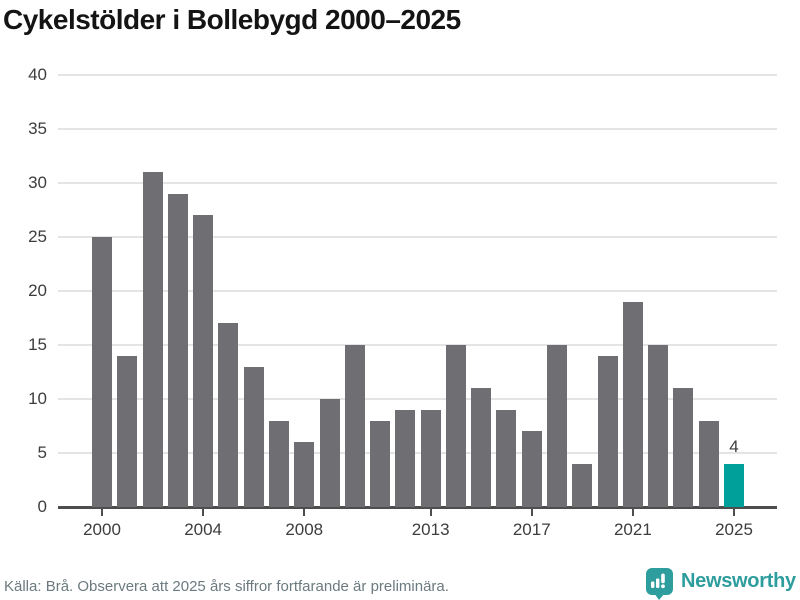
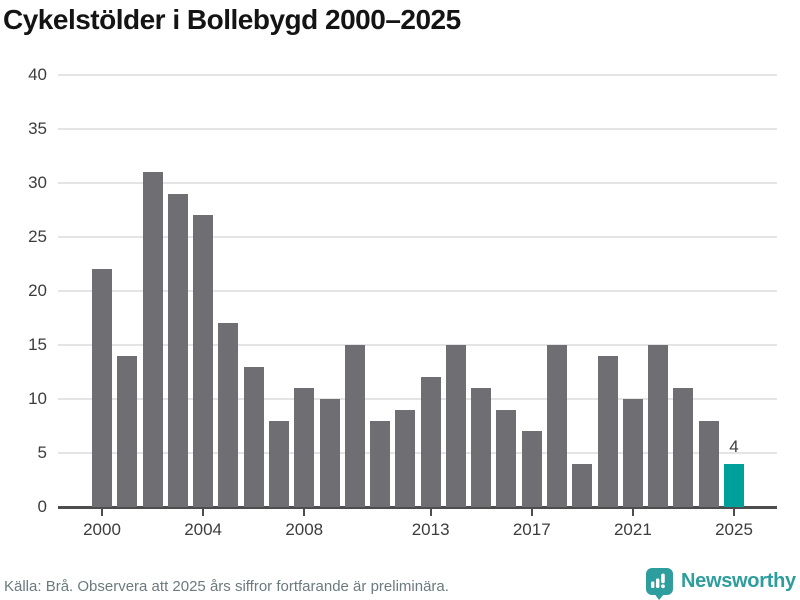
2000: 25 -> 22
2008: 6 -> 11
2013: 9 -> 12
2021: 19 -> 10
